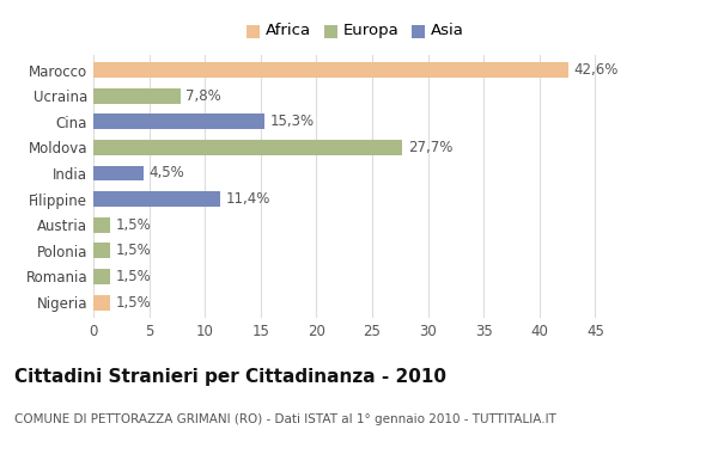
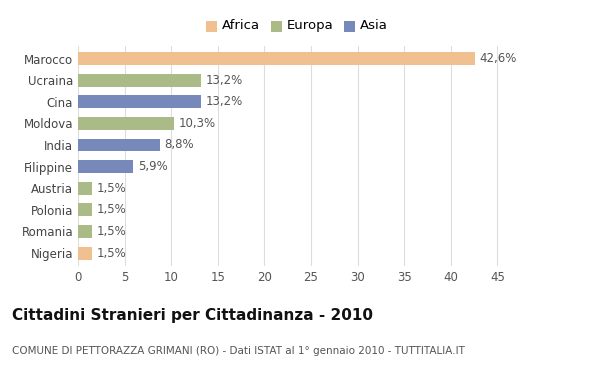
Ucraina: 7,8% -> 13,2%
Cina: 15,3% -> 13,2%
Moldova: 27,7% -> 10,3%
India: 4,5% -> 8,8%
Filippine: 11,4% -> 5,9%
